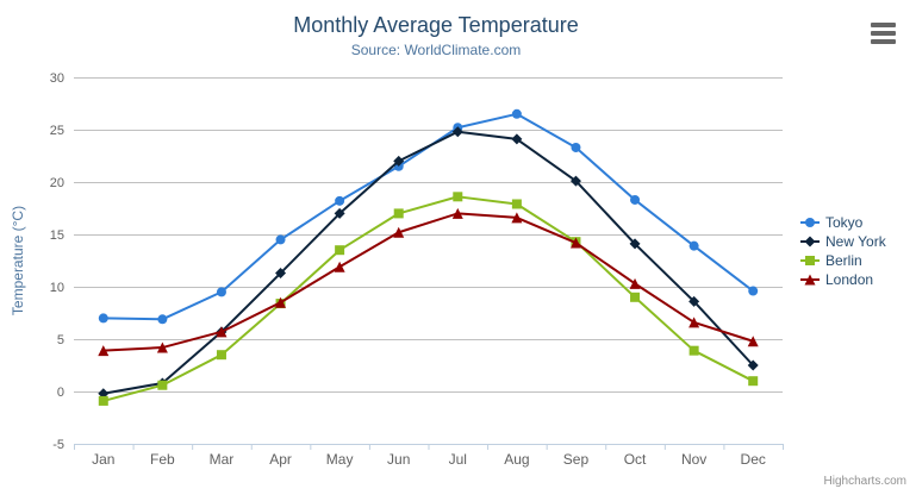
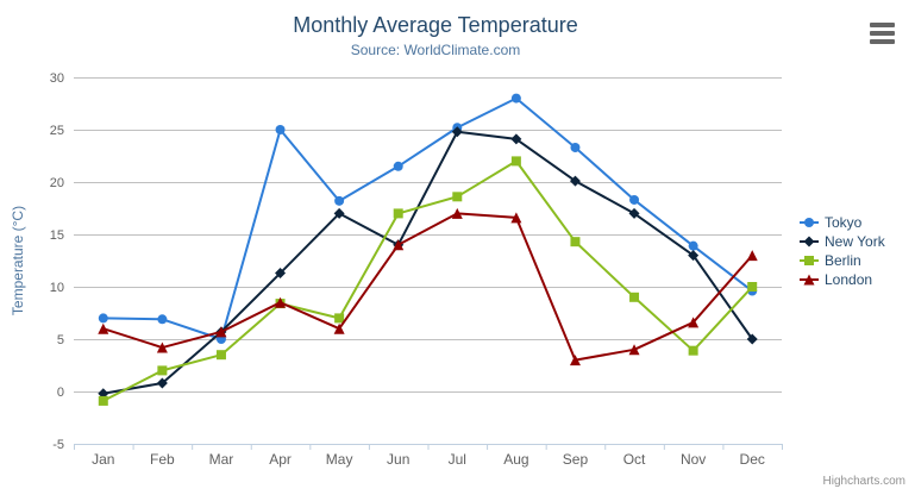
London/Jan: 4 -> 6
Berlin/Feb: 1 -> 2
Tokyo/Mar: 10 -> 5
Tokyo/Apr: 14 -> 25
Berlin/May: 14 -> 7
London/May: 12 -> 6
New York/Jun: 22 -> 14
London/Jun: 15 -> 14
Tokyo/Aug: 26 -> 28
Berlin/Aug: 18 -> 22
London/Sep: 14 -> 3
New York/Oct: 14 -> 17
London/Oct: 10 -> 4
New York/Nov: 9 -> 13
New York/Dec: 2 -> 5
Berlin/Dec: 1 -> 10
London/Dec: 5 -> 13
